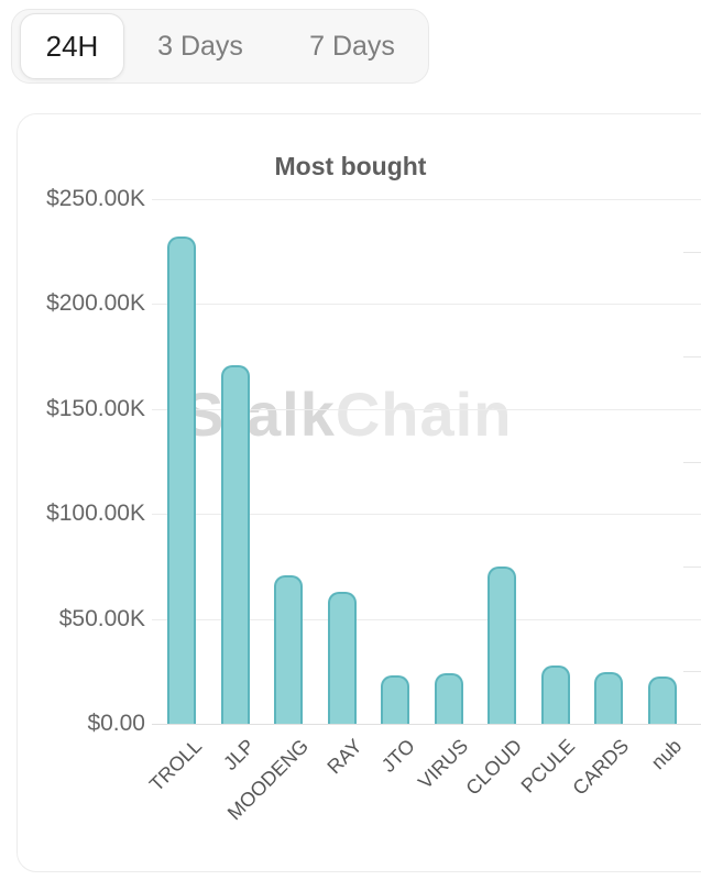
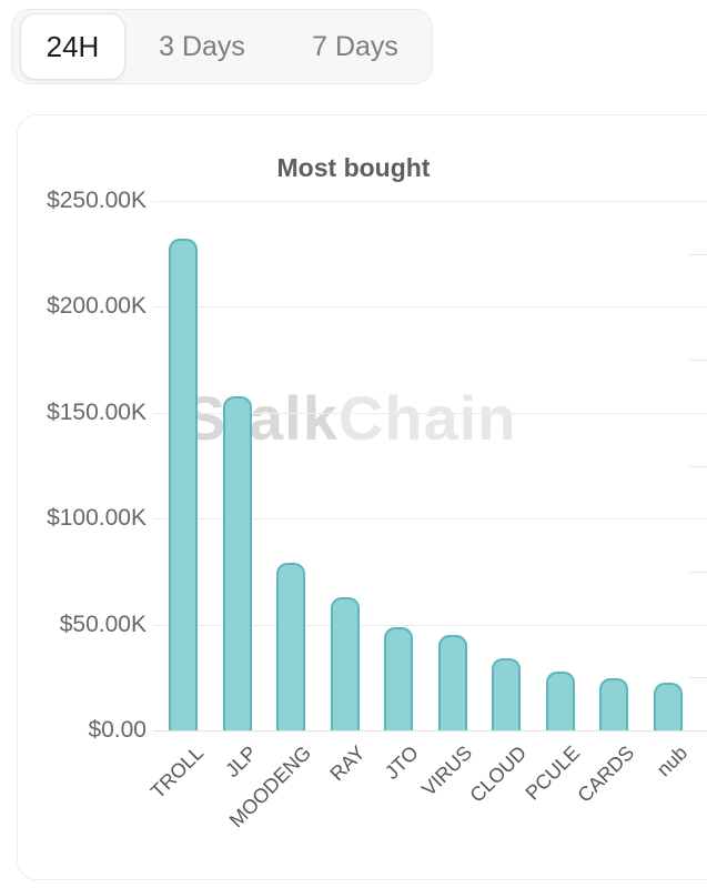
JLP: $171K -> $158K
MOODENG: $71K -> $79K
JTO: $23K -> $48K
VIRUS: $24K -> $45K
CLOUD: $75K -> $34K
